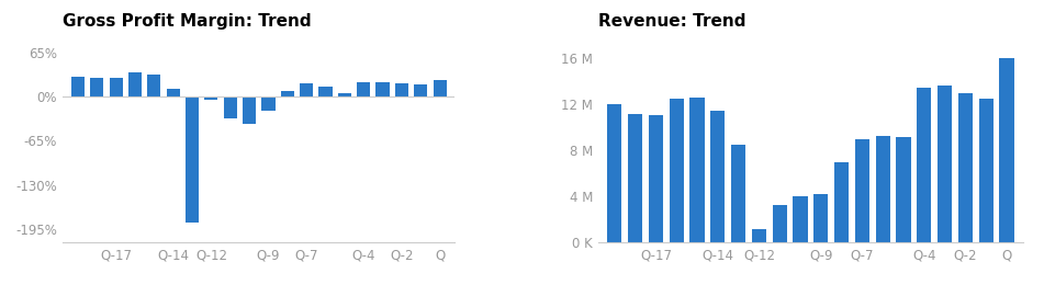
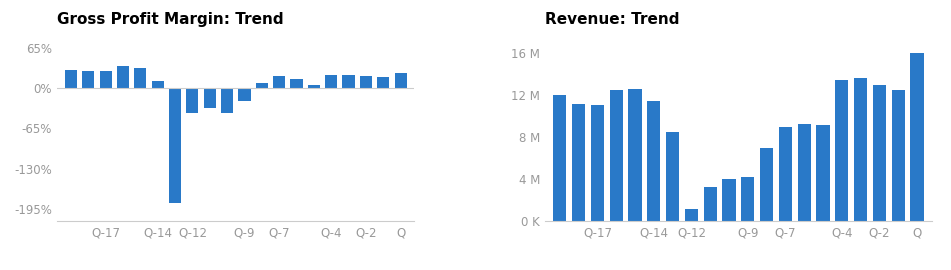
Gross Profit Margin: Trend/Q-12: -4% -> -40%
